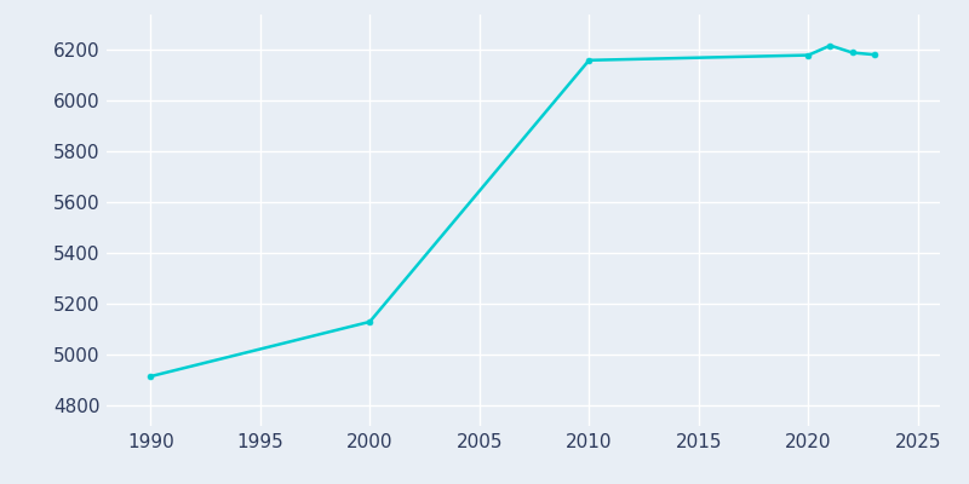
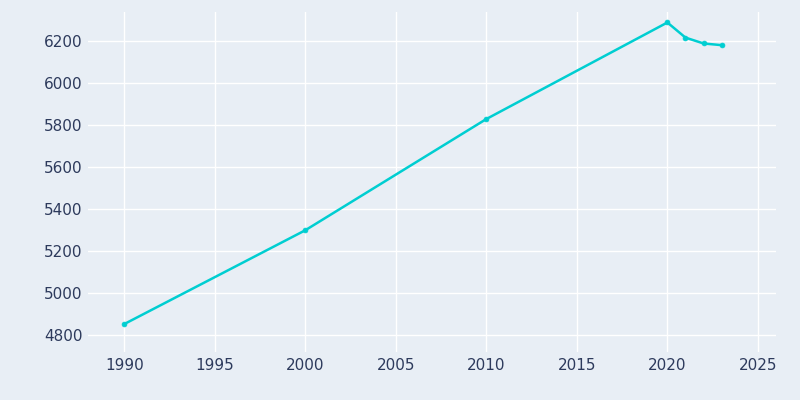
1990: 4915 -> 4853
2000: 5130 -> 5300
2010: 6160 -> 5830
2020: 6180 -> 6290
